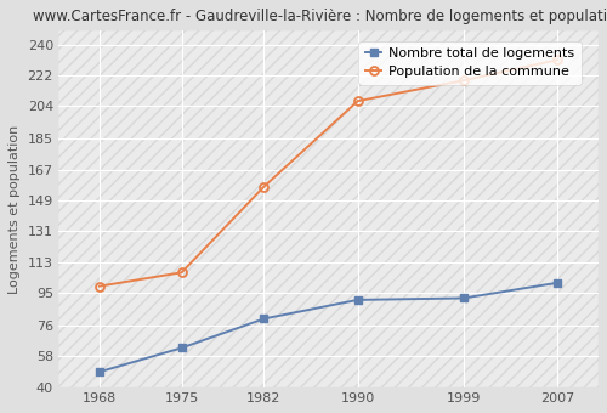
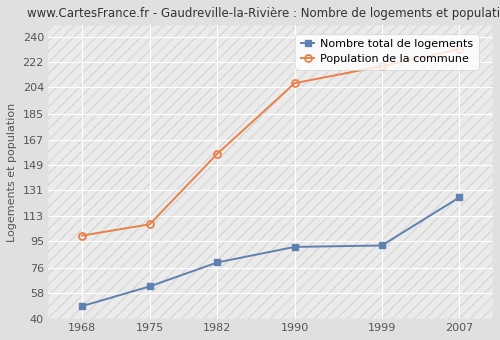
Nombre total de logements/2007: 101 -> 126
